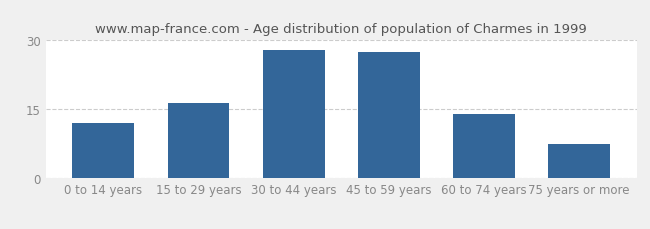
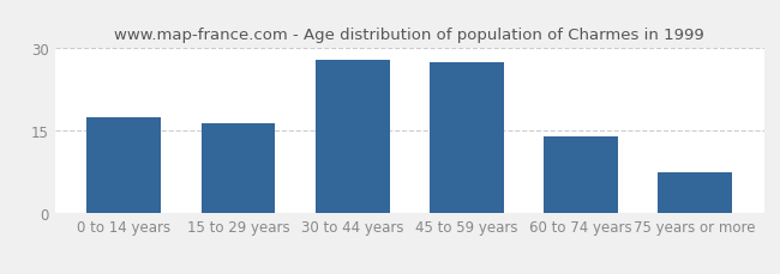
0 to 14 years: 12.0 -> 17.5
